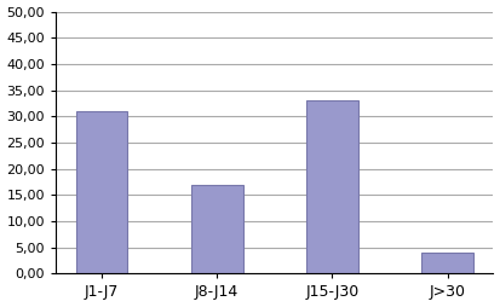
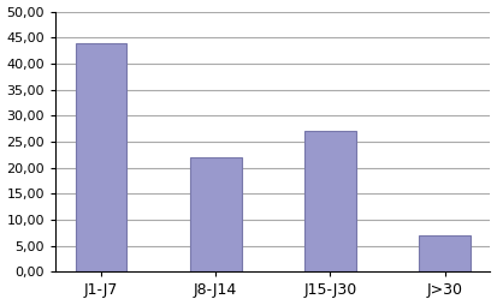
J1-J7: 31 -> 44
J8-J14: 17 -> 22
J15-J30: 33 -> 27
J>30: 4 -> 7
